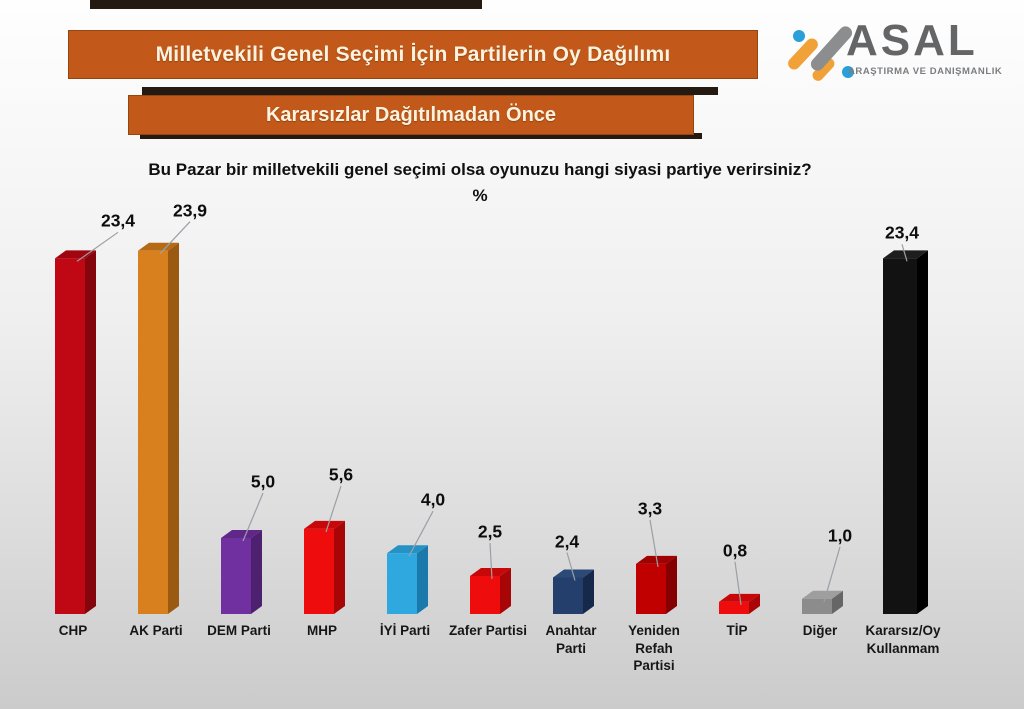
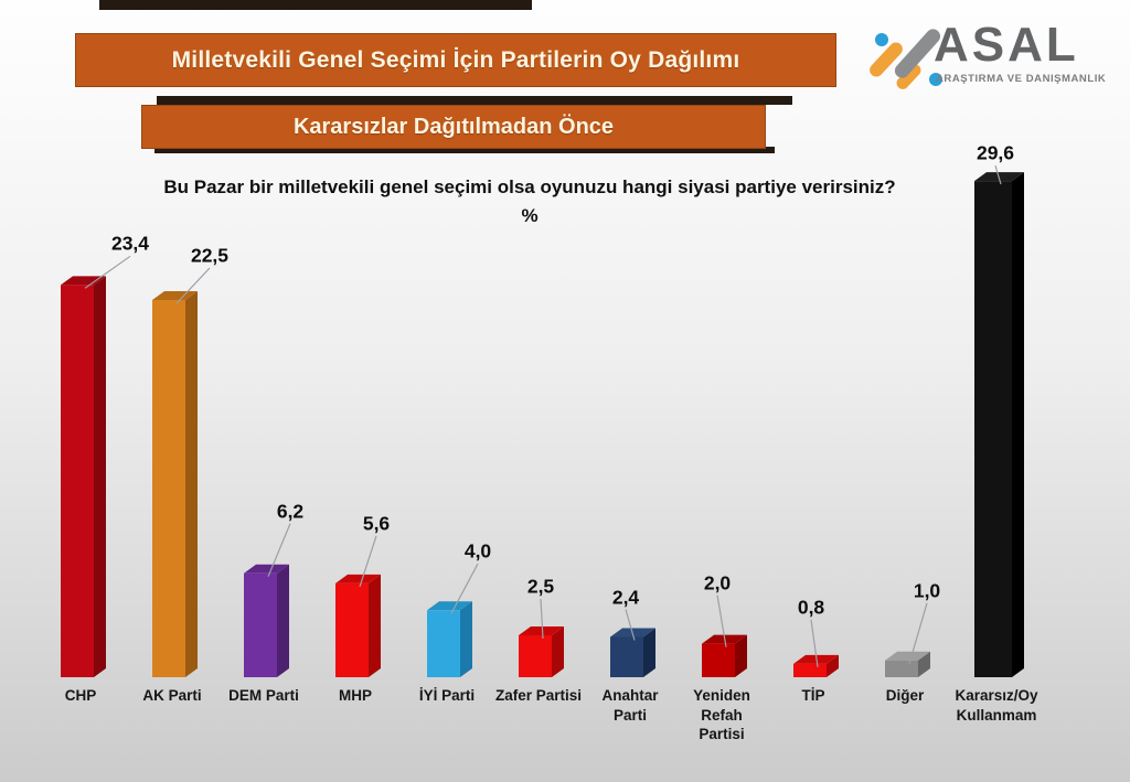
AK Parti: 23,9 -> 22,5
DEM Parti: 5,0 -> 6,2
Yeniden Refah Partisi: 3,3 -> 2,0
Kararsız/Oy Kullanmam: 23,4 -> 29,6
